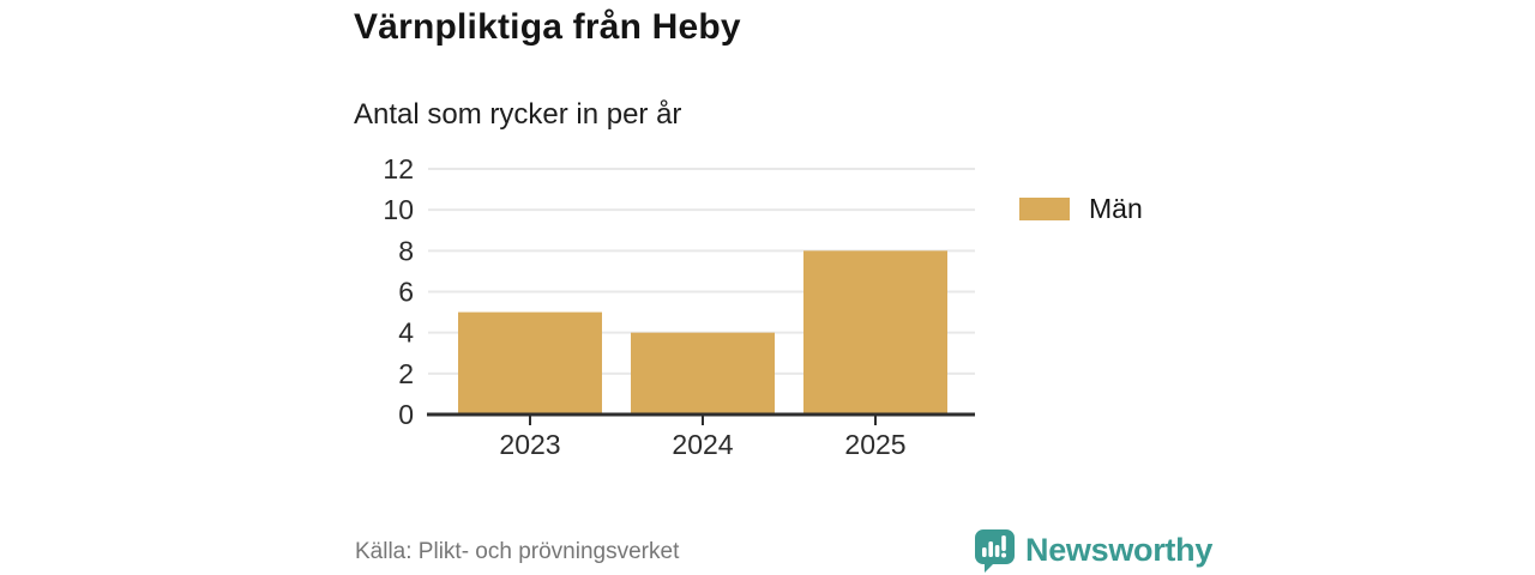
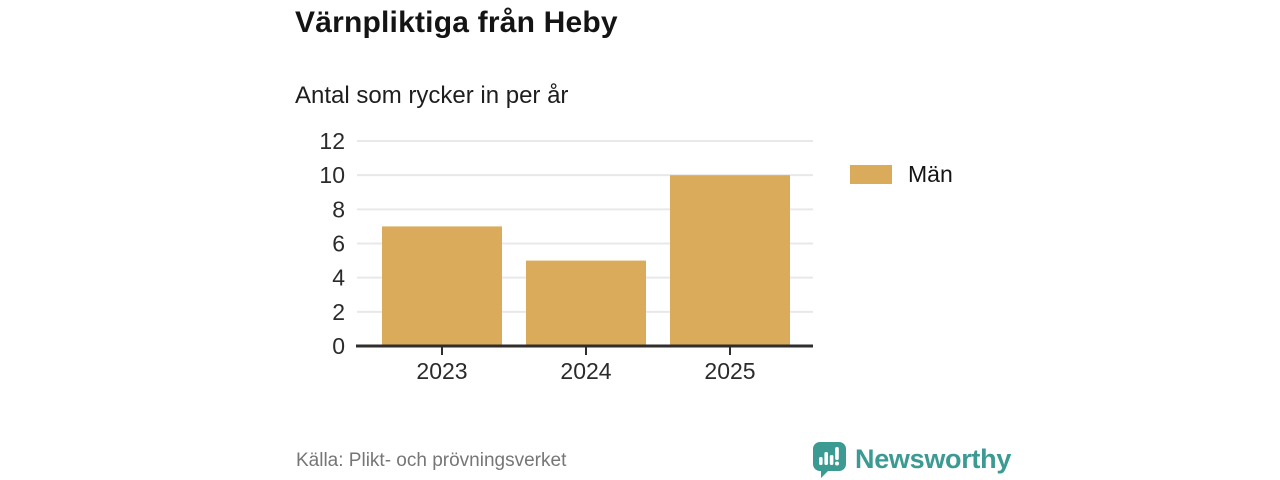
2023: 5 -> 7
2024: 4 -> 5
2025: 8 -> 10
